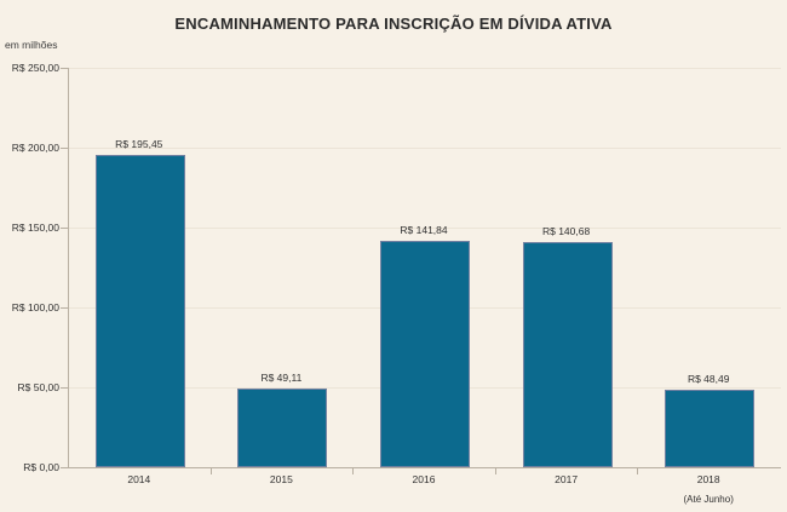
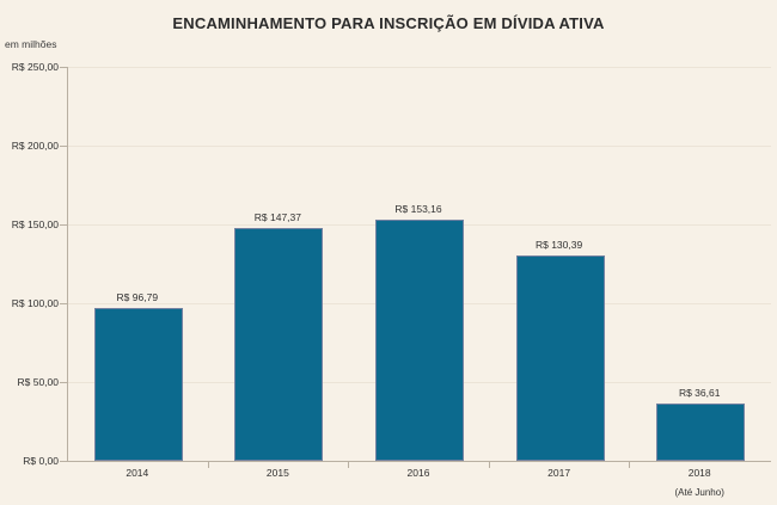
2014: 195,45 -> 96,79
2015: 49,11 -> 147,37
2016: 141,84 -> 153,16
2017: 140,68 -> 130,39
2018: 48,49 -> 36,61
